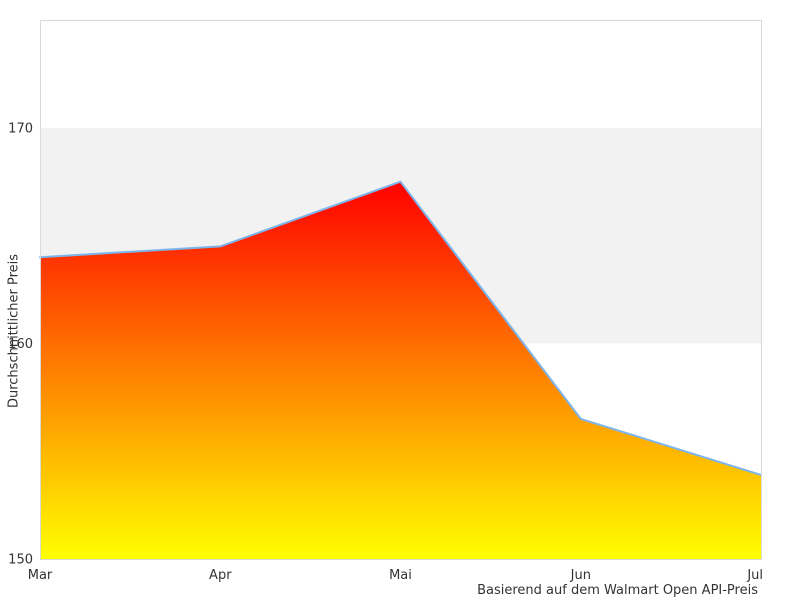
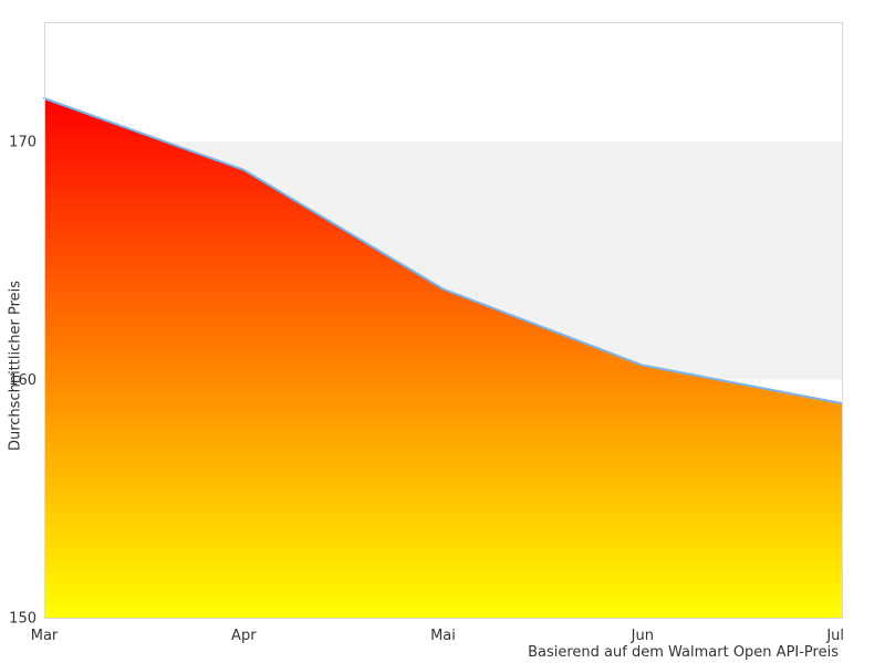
Mar: 164.0 -> 171.8
Apr: 164.5 -> 168.8
Mai: 167.5 -> 163.8
Jun: 156.5 -> 160.6
Jul: 153.9 -> 159.0
